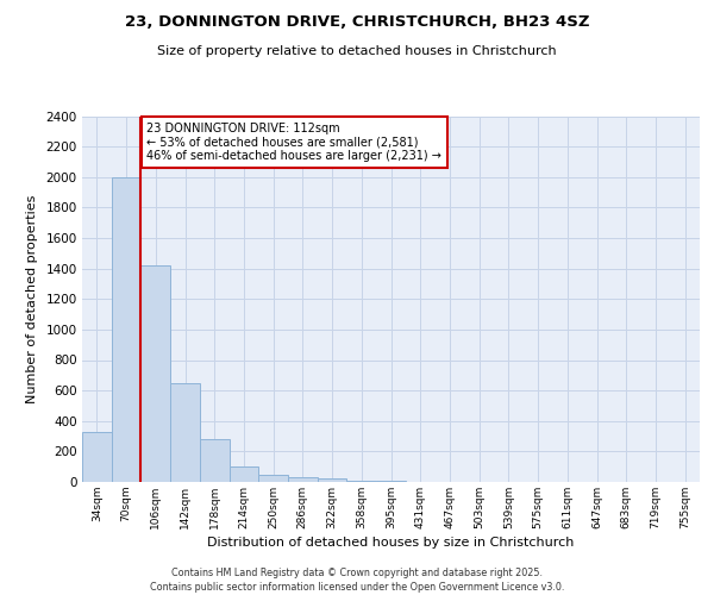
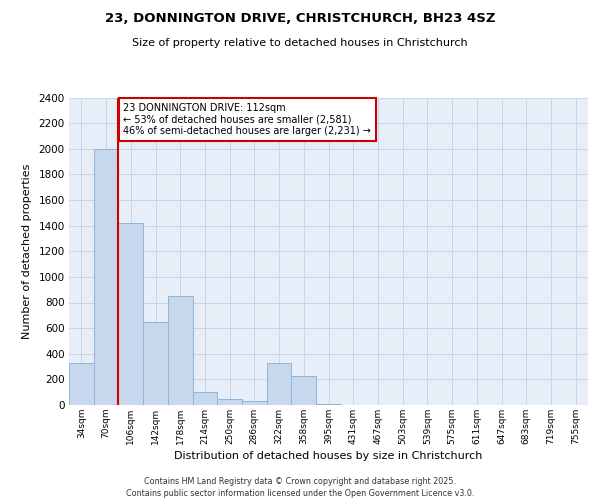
178sqm: 280 -> 850
322sqm: 20 -> 330
358sqm: 10 -> 230
